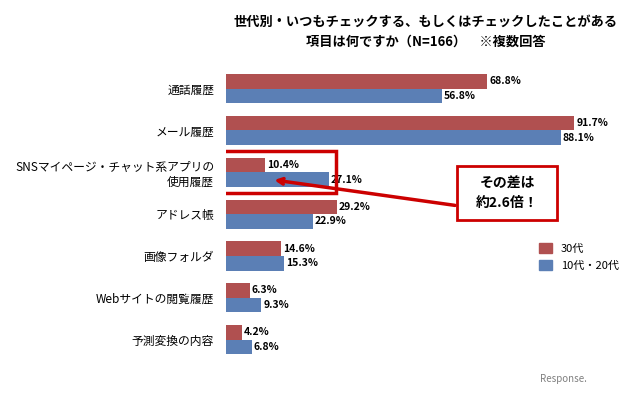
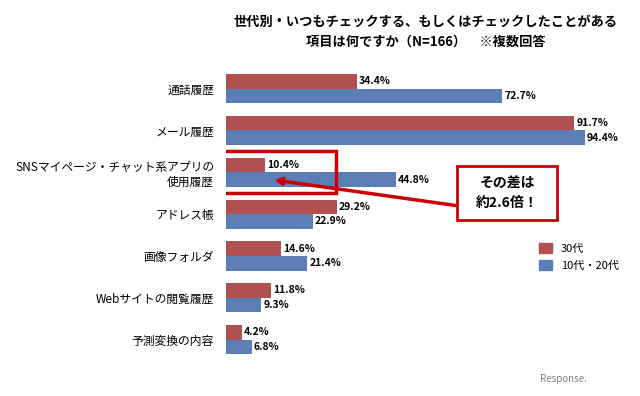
30代/通話履歴: 68.8% -> 34.4%
10代・20代/通話履歴: 56.8% -> 72.7%
10代・20代/メール履歴: 88.1% -> 94.4%
10代・20代/SNSマイページ・チャット系アプリの 使用履歴: 27.1% -> 44.8%
10代・20代/画像フォルダ: 15.3% -> 21.4%
30代/Webサイトの閲覧履歴: 6.3% -> 11.8%
